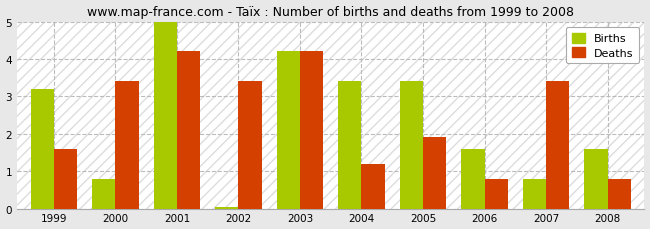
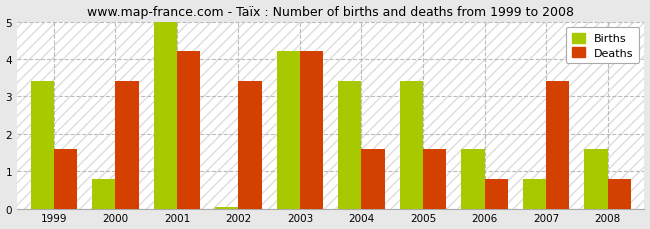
Births/1999: 3.20 -> 3.40
Deaths/2004: 1.2 -> 1.6
Deaths/2005: 1.9 -> 1.6
